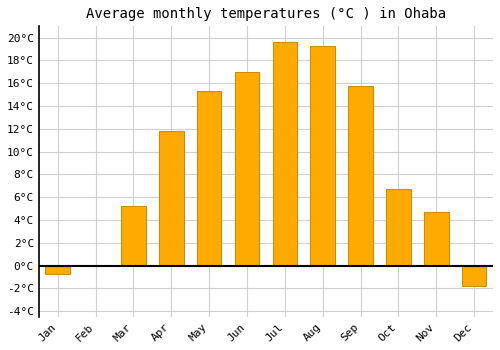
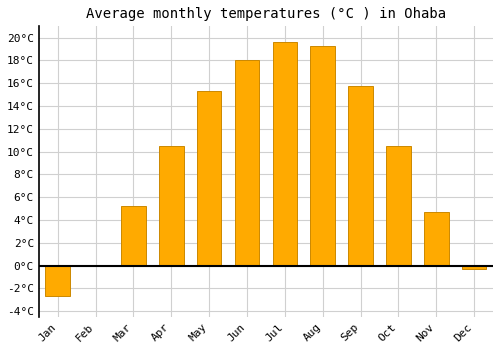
Jan: -0.7°C -> -2.7°C
Apr: 11.8°C -> 10.5°C
Jun: 17.0°C -> 18.0°C
Oct: 6.7°C -> 10.5°C
Dec: -1.8°C -> -0.3°C
